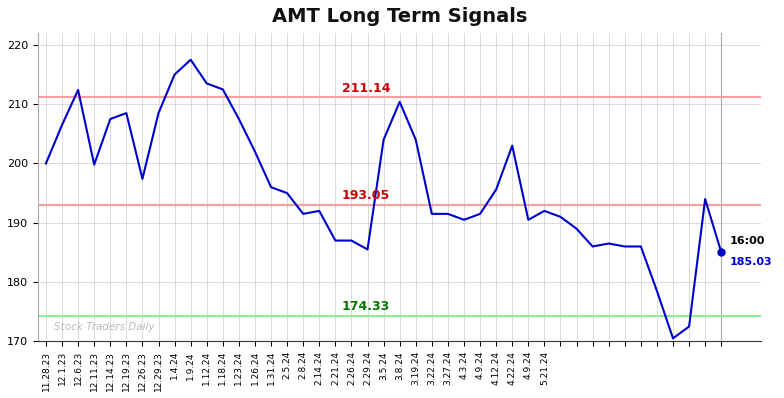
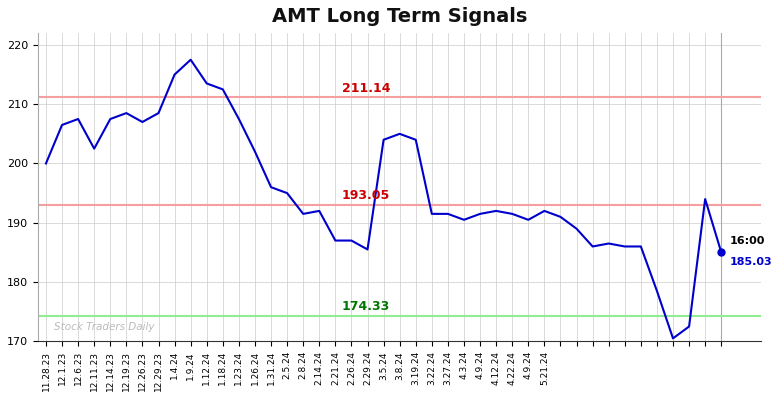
12.6.23: 212.4 -> 207.5
12.11.23: 199.8 -> 202.5
12.26.23: 197.4 -> 207.0
3.8.24: 210.4 -> 205.0
4.12.24: 195.6 -> 192.0
4.22.24: 203.0 -> 191.5
